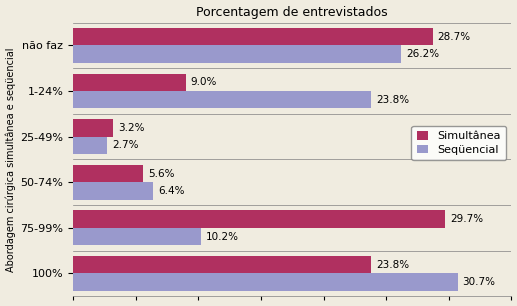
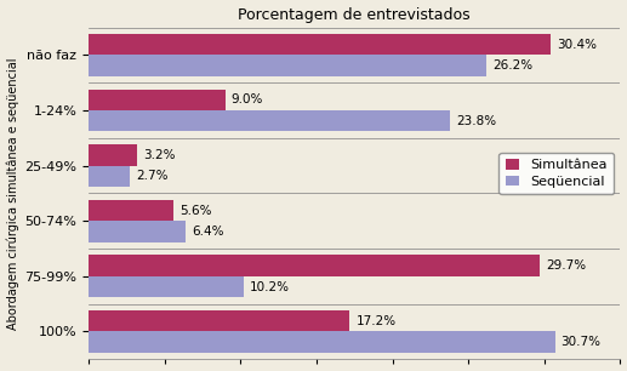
Simultânea/não faz: 28.7% -> 30.4%
Simultânea/100%: 23.8% -> 17.2%
